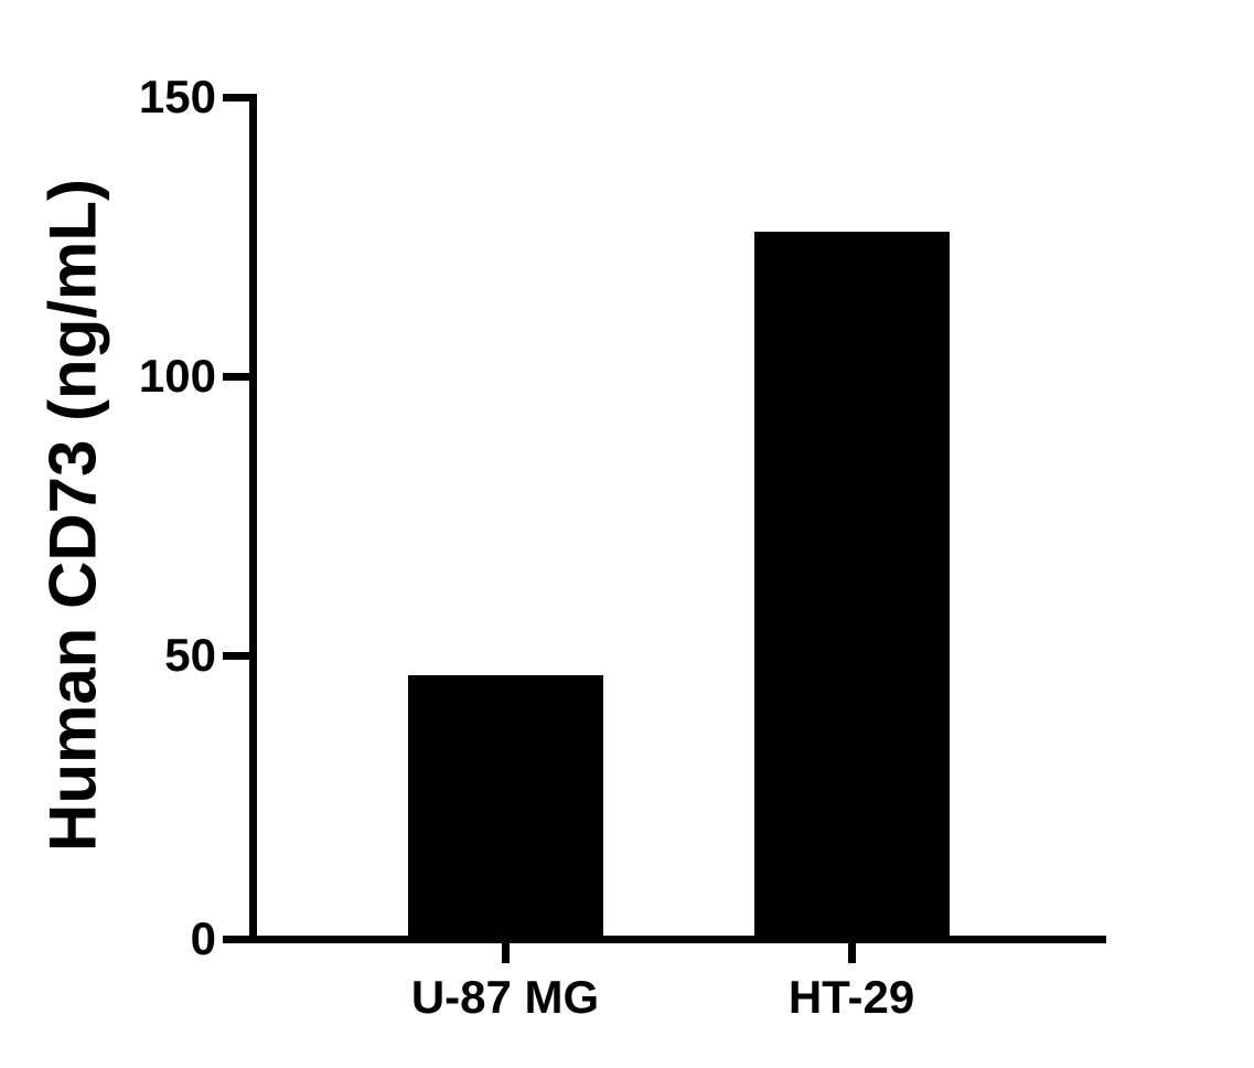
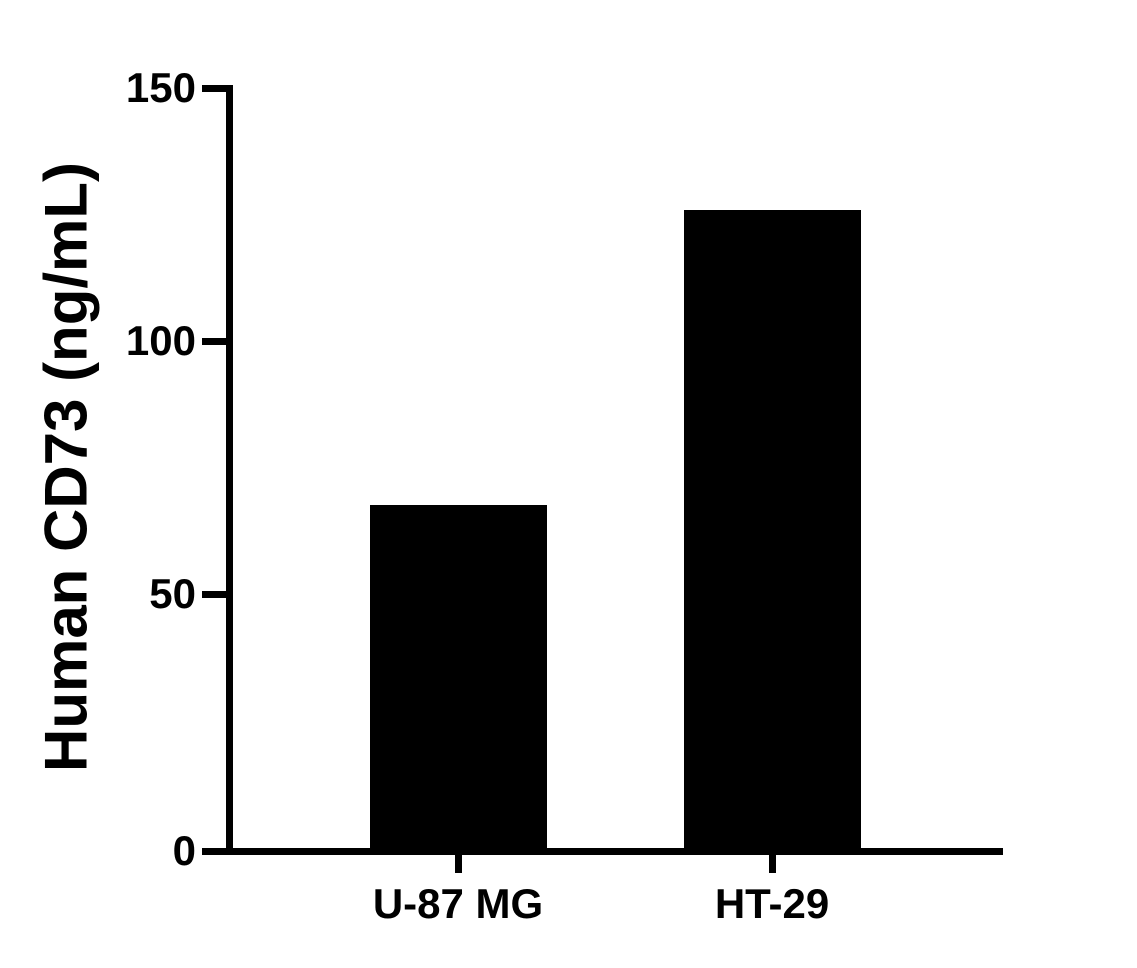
U-87 MG: 47 -> 68
